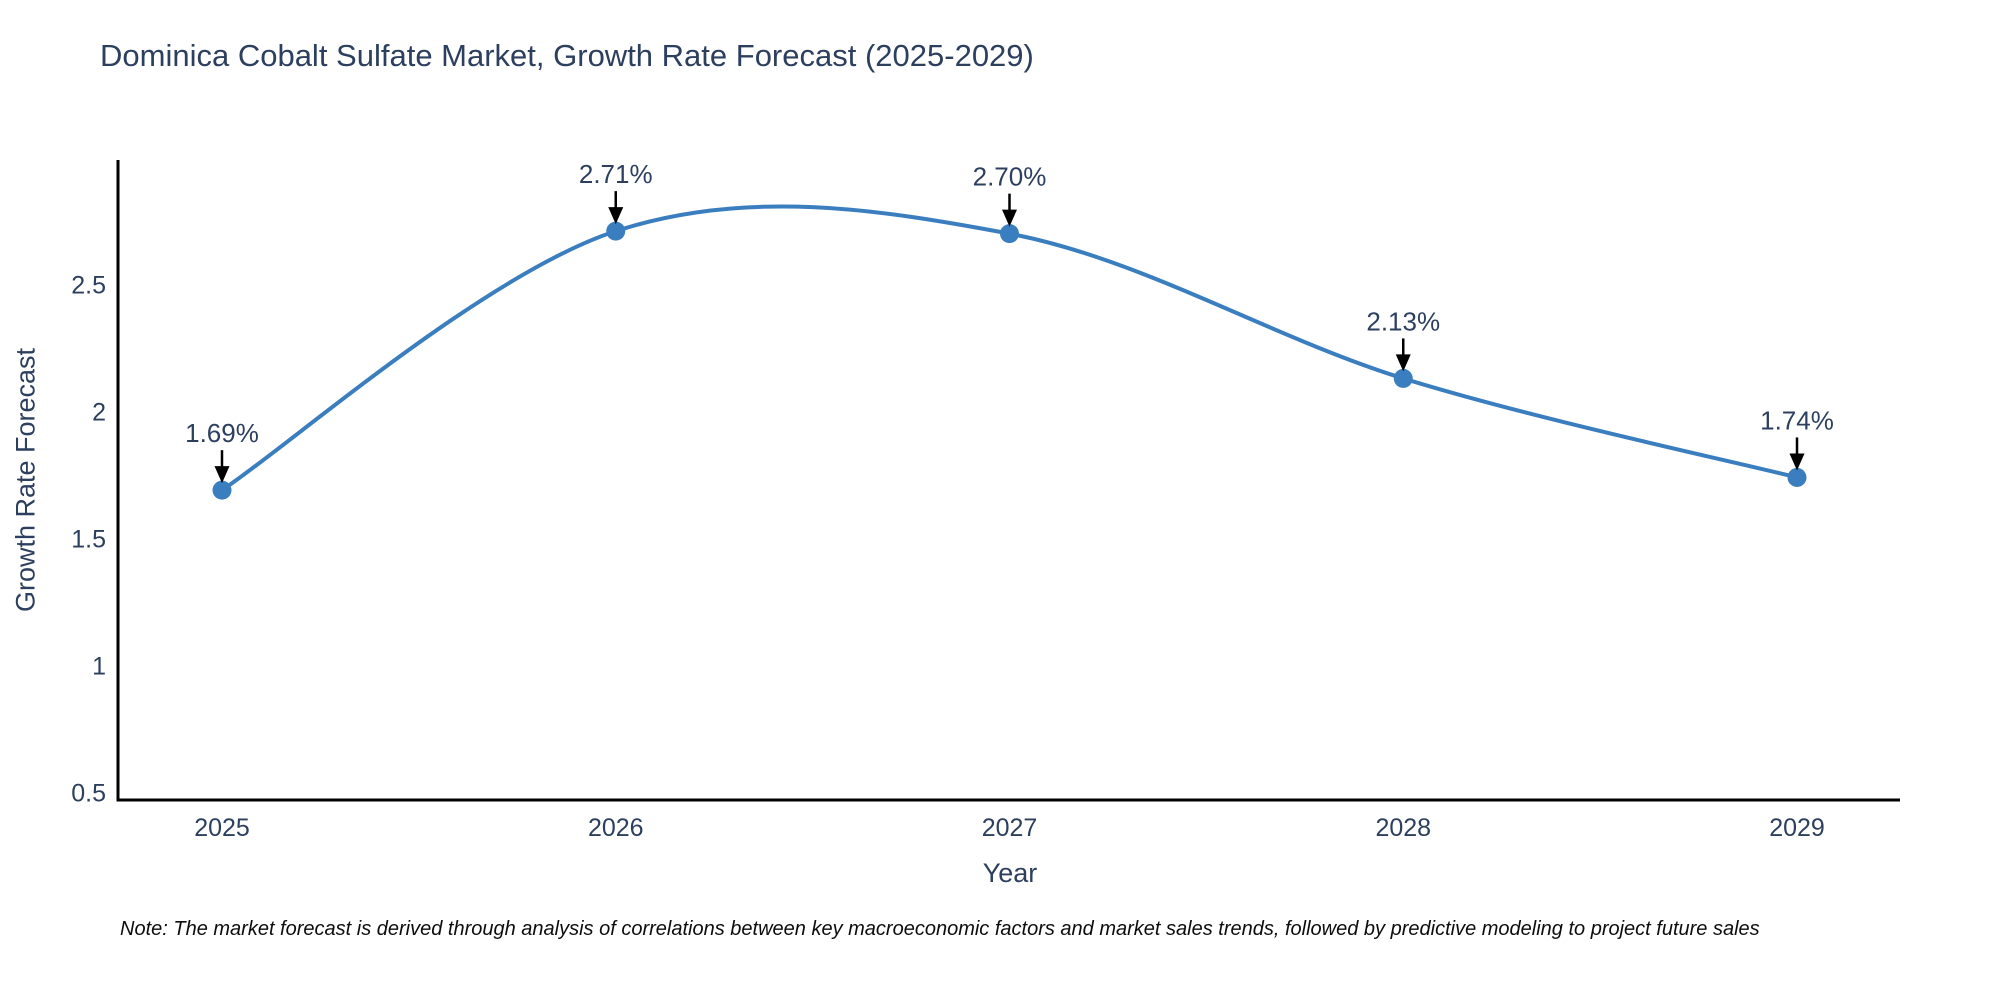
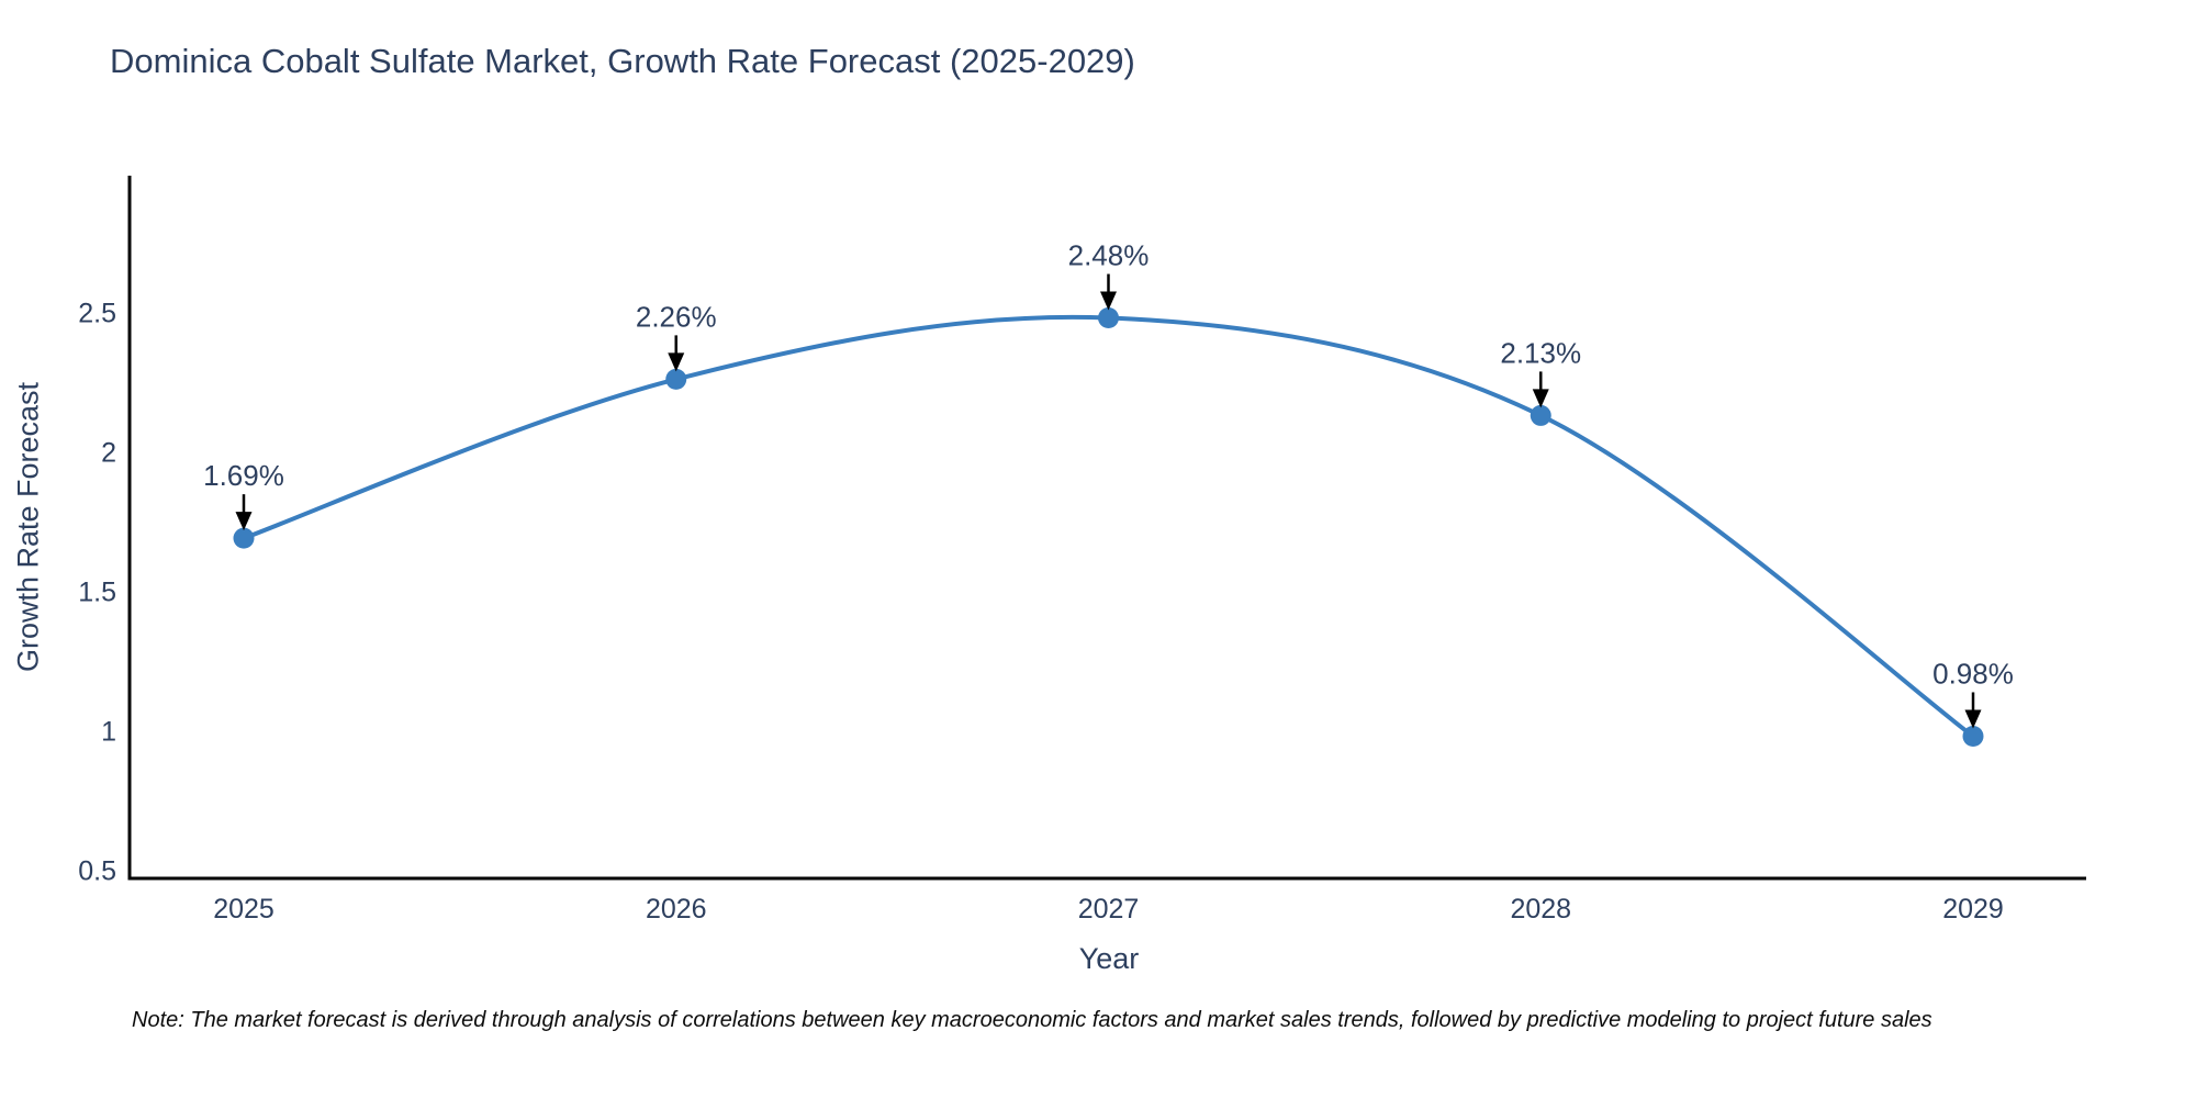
2026: 2.71% -> 2.26%
2027: 2.70% -> 2.48%
2029: 1.74% -> 0.98%
